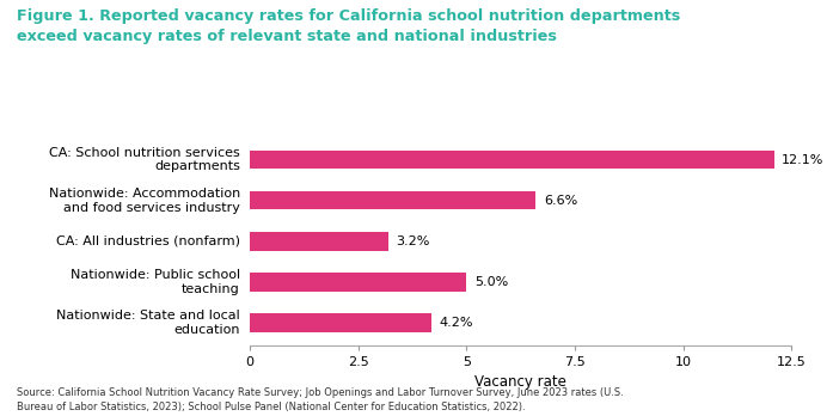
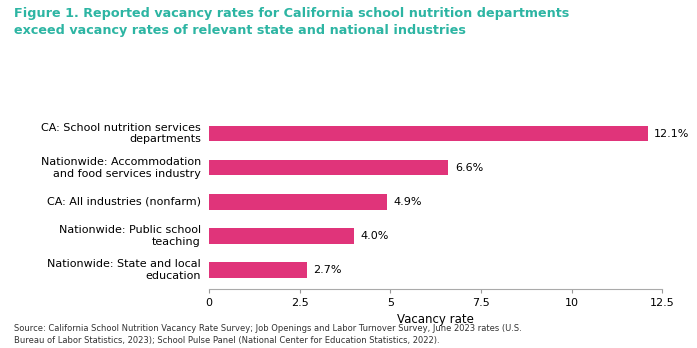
CA: All industries (nonfarm): 3.2% -> 4.9%
Nationwide: Public school teaching: 5.0% -> 4.0%
Nationwide: State and local education: 4.2% -> 2.7%
